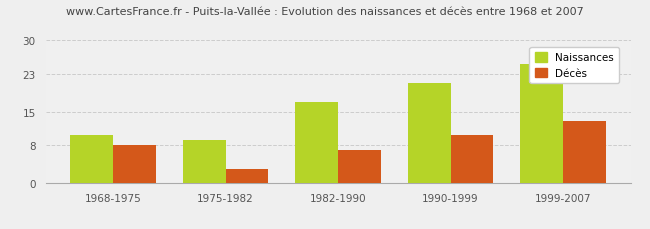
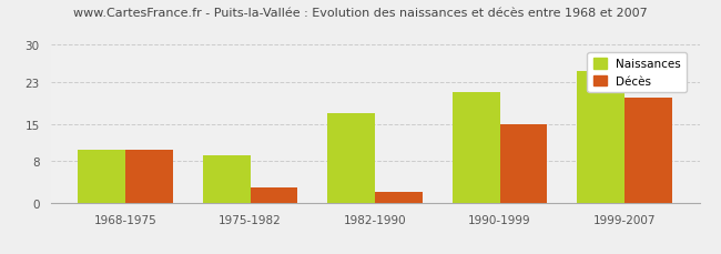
Décès/1968-1975: 8 -> 10
Décès/1982-1990: 7 -> 2
Décès/1990-1999: 10 -> 15
Décès/1999-2007: 13 -> 20
